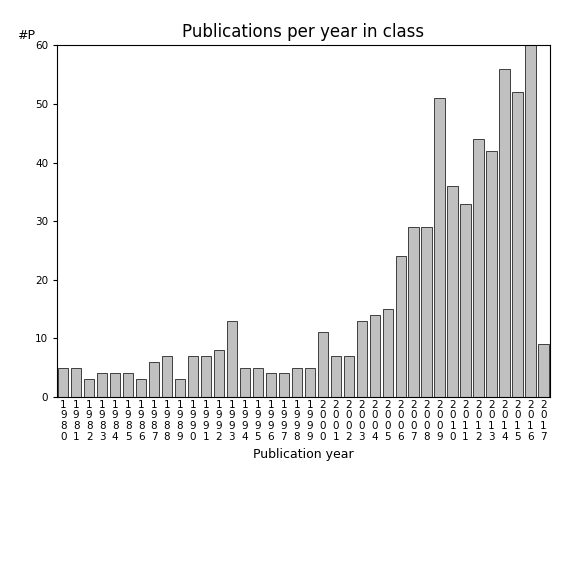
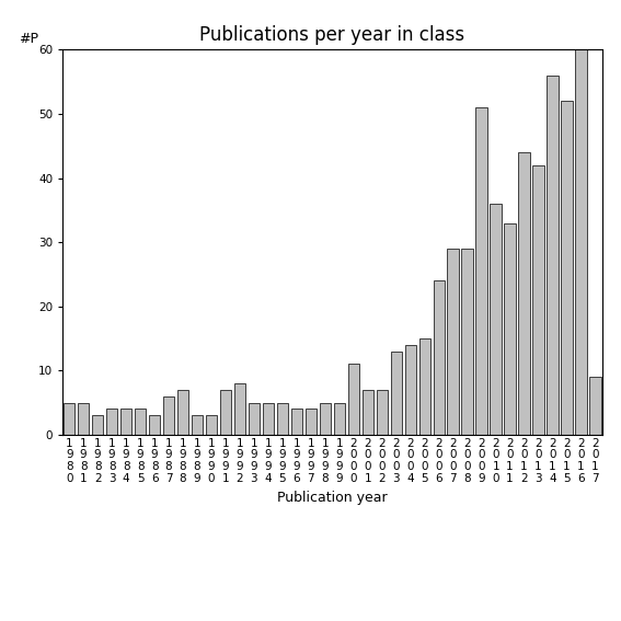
1 9 9 0: 7 -> 3
1 9 9 3: 13 -> 5
